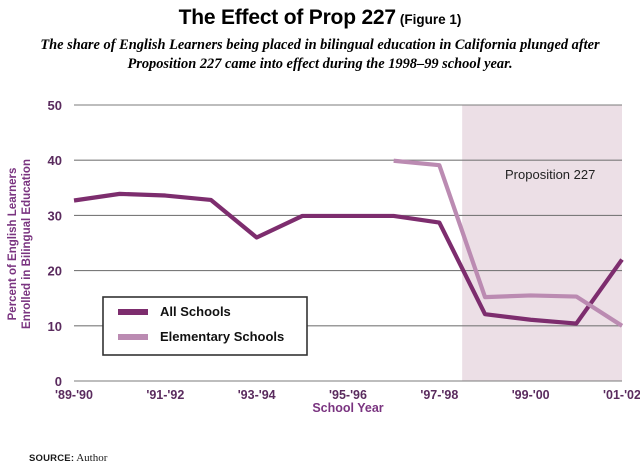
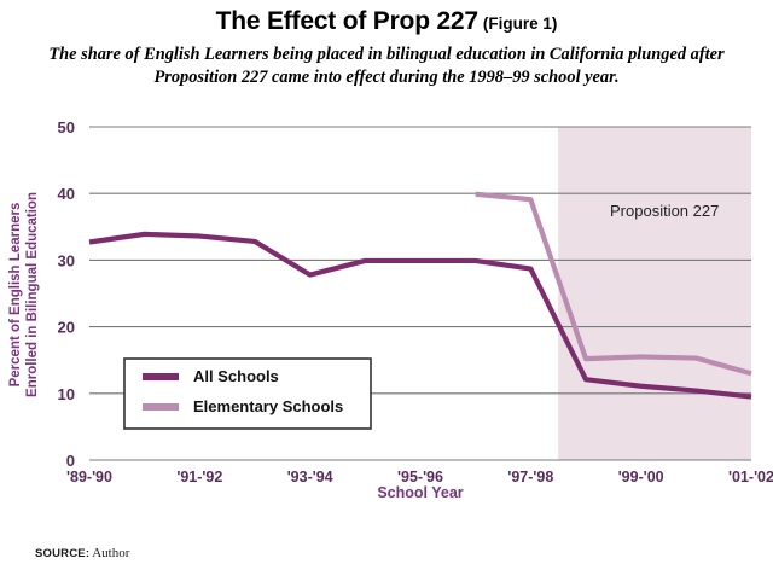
All Schools/'93-'94: 26 -> 28
All Schools/'01-'02: 22 -> 10
Elementary Schools/'01-'02: 10 -> 13
